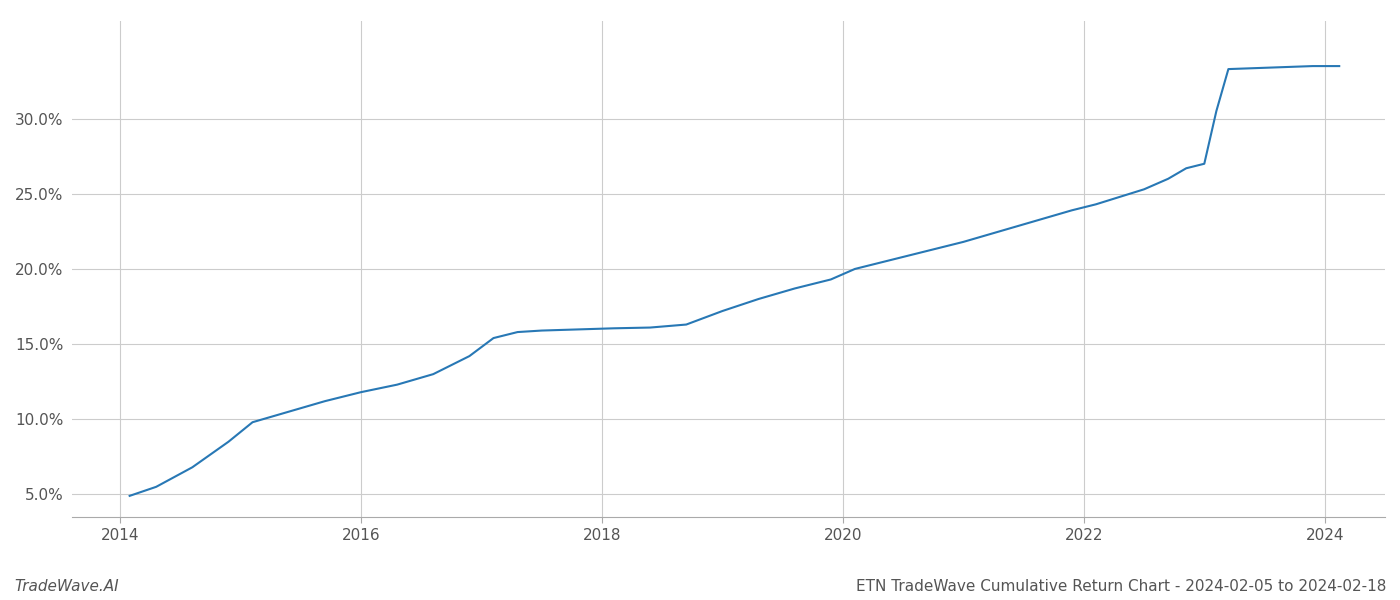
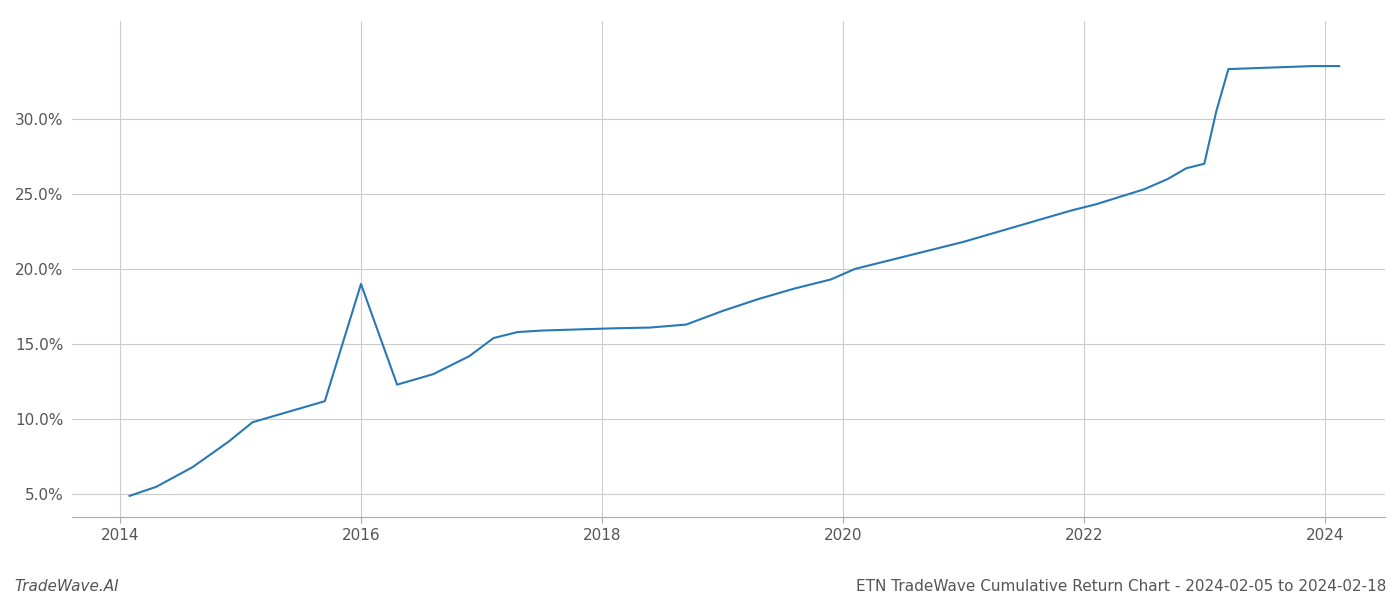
2016: 11.8% -> 19.0%
